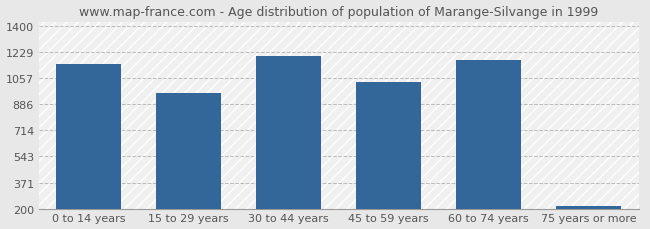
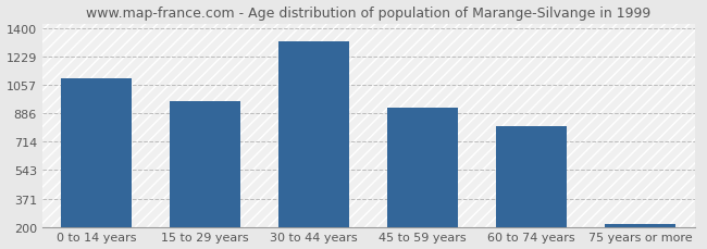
0 to 14 years: 1150 -> 1100
30 to 44 years: 1200 -> 1320
45 to 59 years: 1030 -> 920
60 to 74 years: 1180 -> 810
